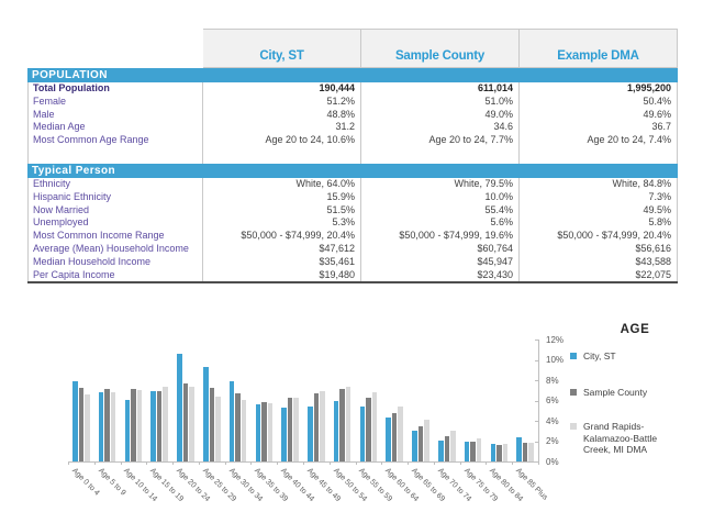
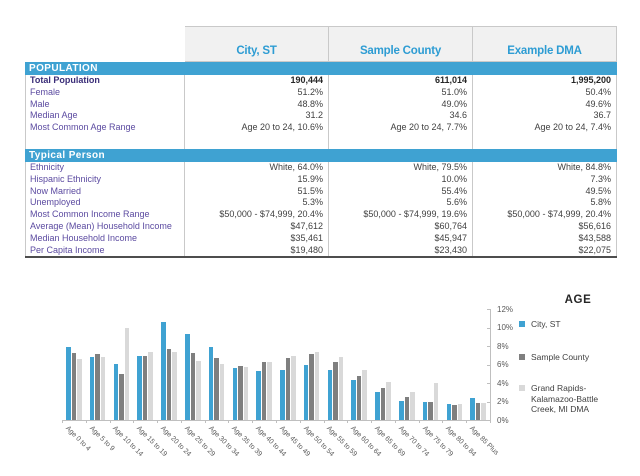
Sample County/Age 10 to 14: 7% -> 5%
Grand Rapids-Kalamazoo-Battle Creek, MI DMA/Age 10 to 14: 7% -> 10%
Grand Rapids-Kalamazoo-Battle Creek, MI DMA/Age 75 to 79: 2% -> 4%
